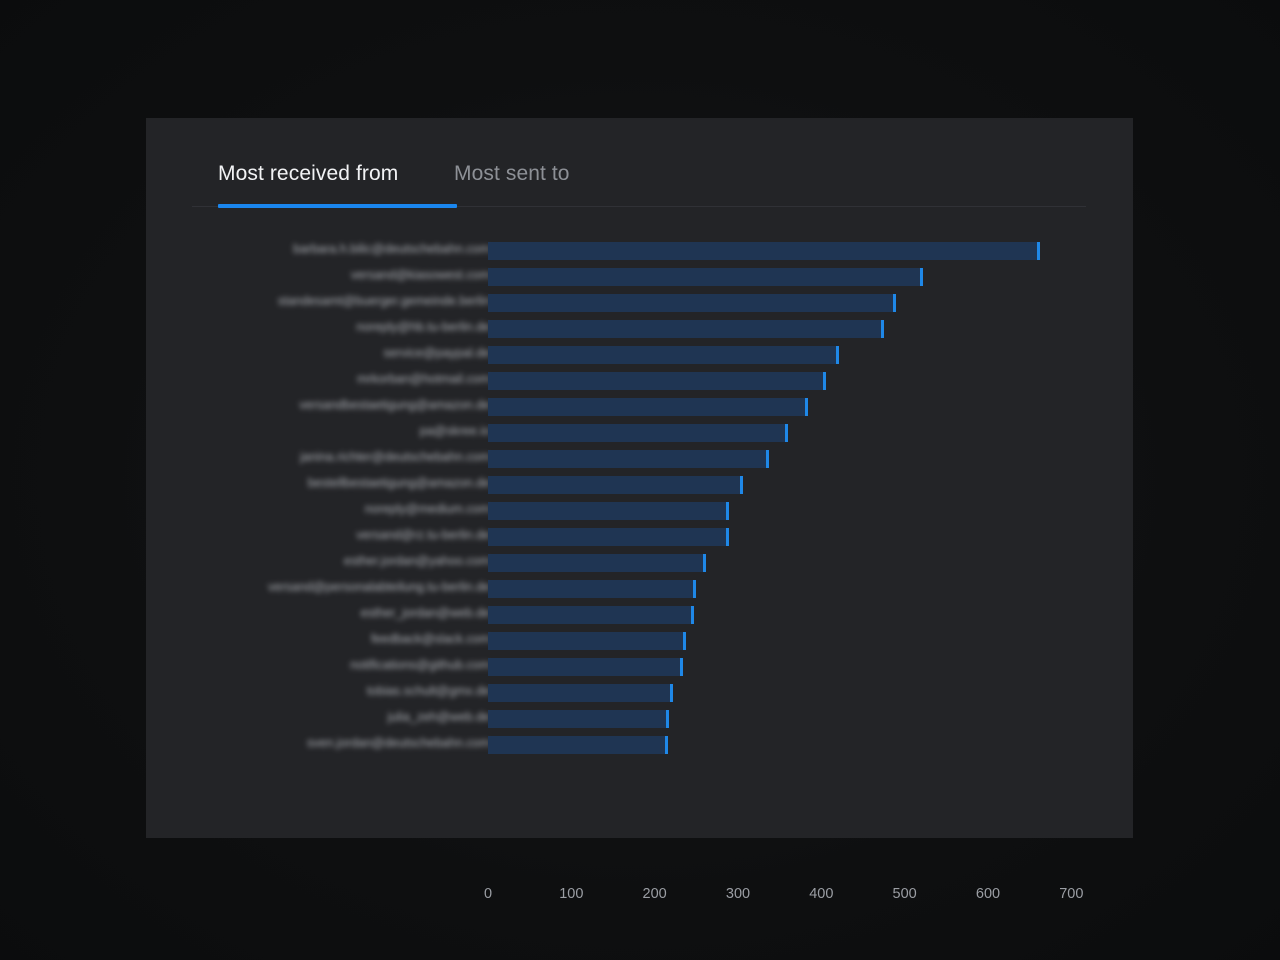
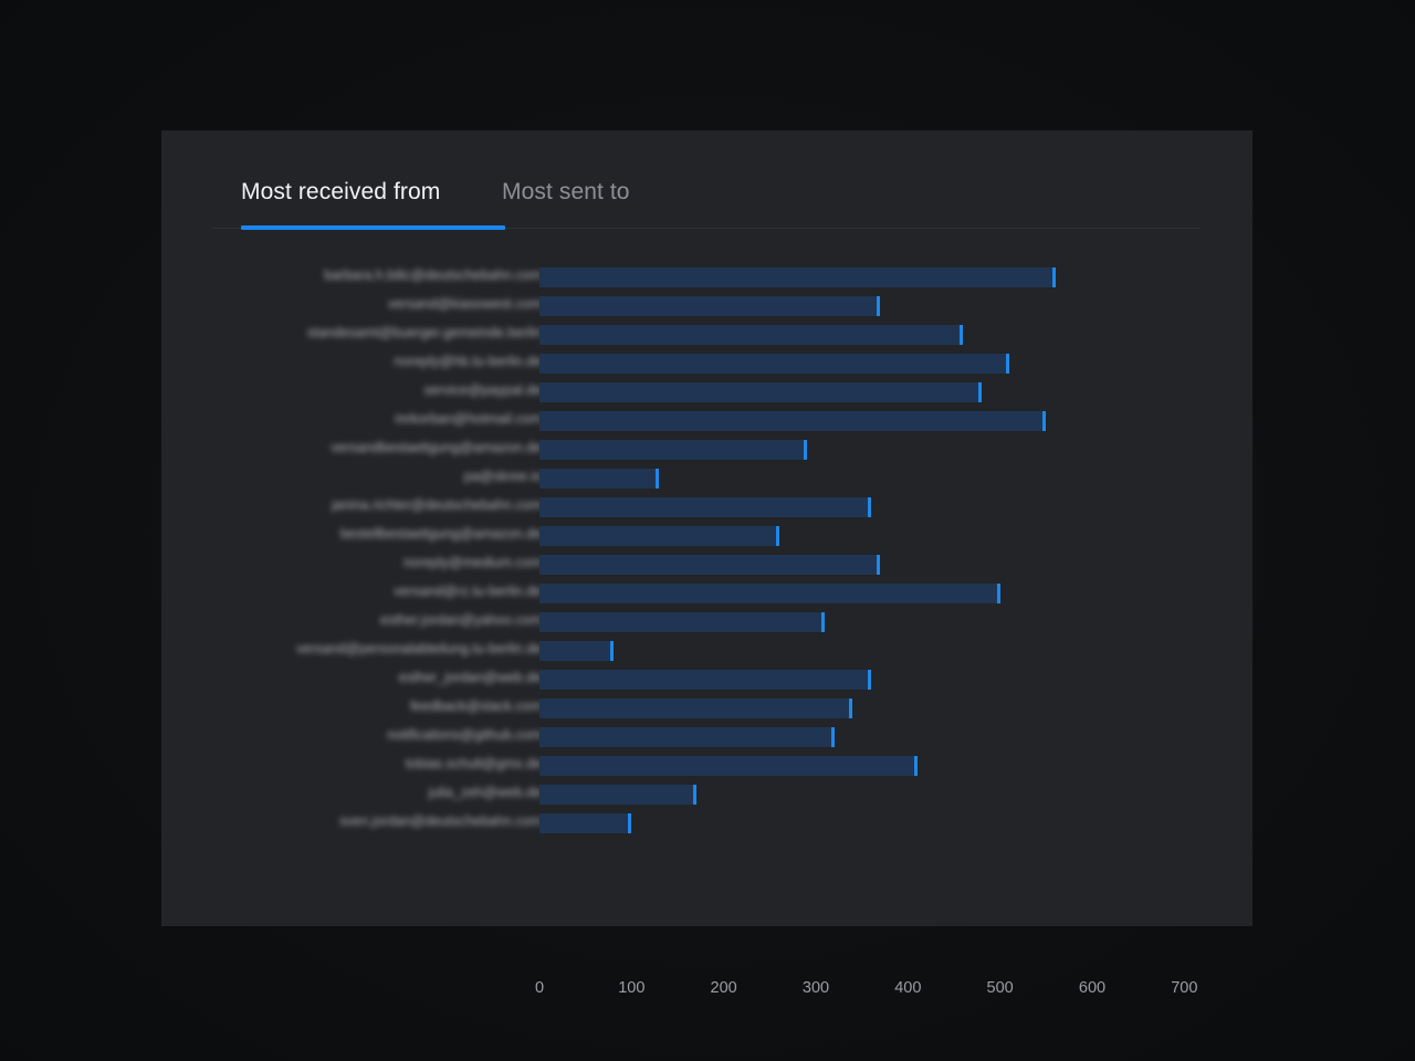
barbara.h.bilic@deutschebahn.com: 660 -> 560
versand@kiasowest.com: 520 -> 370
standesamt@buerger.gemeinde.berlin: 490 -> 460
noreply@hb.tu-berlin.de: 480 -> 510
service@paypal.de: 420 -> 480
mrkorban@hotmail.com: 400 -> 550
versandbestaetigung@amazon.de: 380 -> 290
pa@skree.io: 360 -> 130
janina.richter@deutschebahn.com: 340 -> 360
bestellbestaetigung@amazon.de: 310 -> 260
noreply@medium.com: 290 -> 370
versand@rz.tu-berlin.de: 290 -> 500
esther.jordan@yahoo.com: 260 -> 310
versand@personalabteilung.tu-berlin.de: 250 -> 80
esther_jordan@web.de: 250 -> 360
feedback@slack.com: 240 -> 340
notifications@github.com: 230 -> 320
tobias.schult@gmx.de: 220 -> 410
julia_zeh@web.de: 220 -> 170
sven.jordan@deutschebahn.com: 220 -> 100
